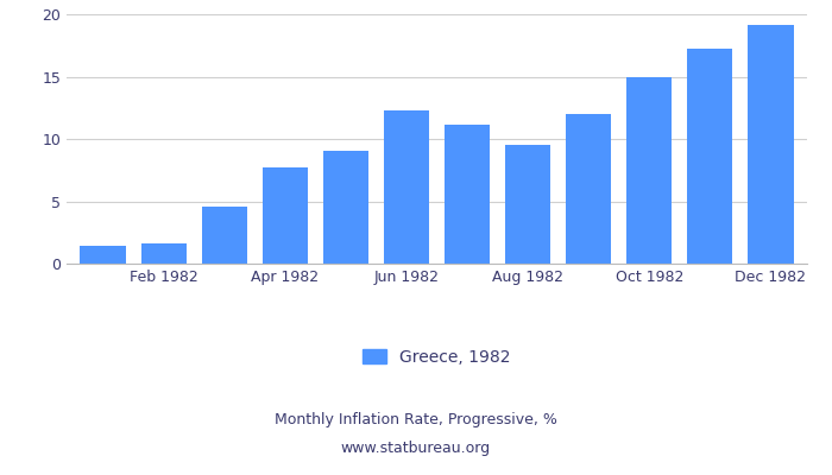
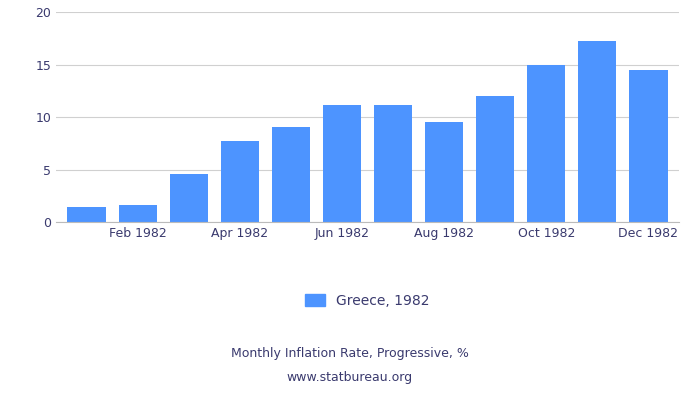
Jun 1982: 12.3 -> 11.2
Dec 1982: 19.1 -> 14.5
